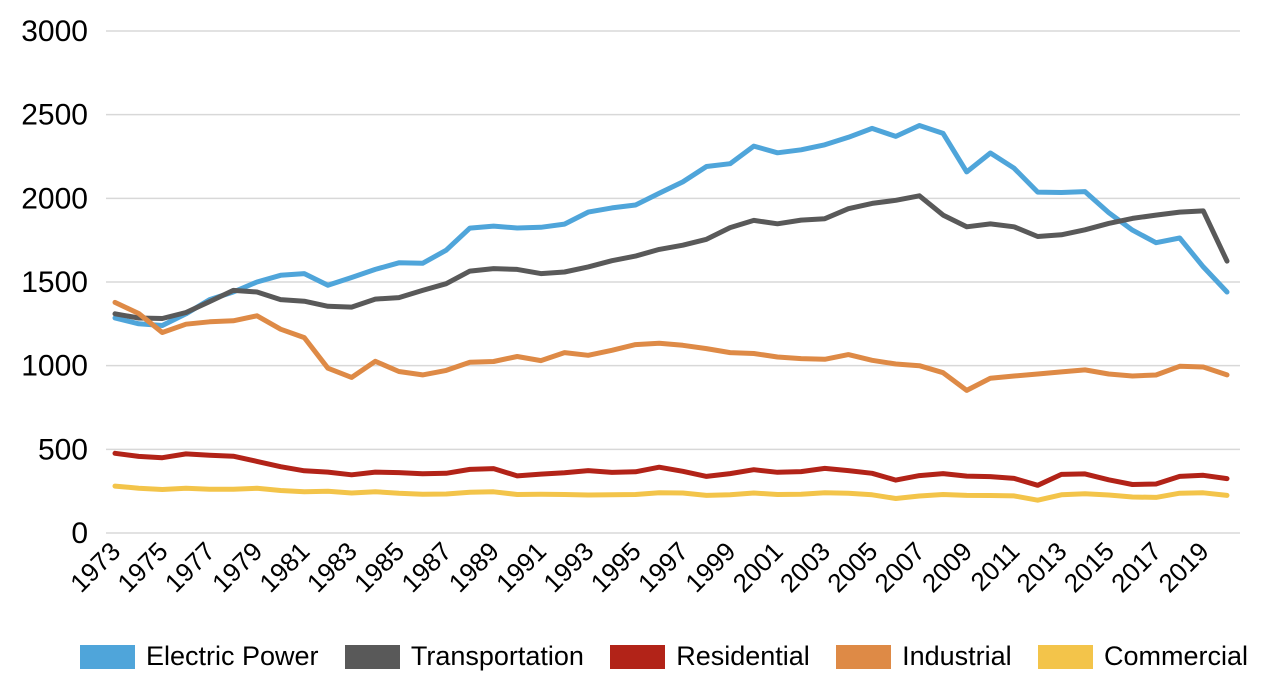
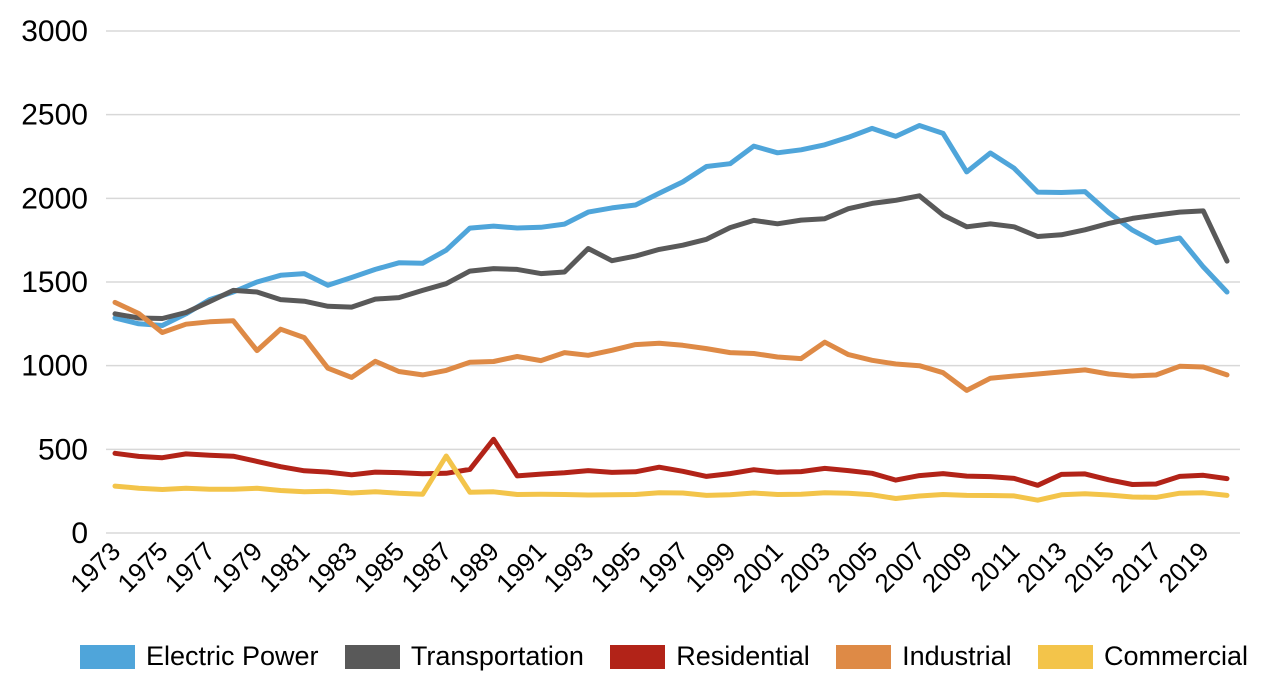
Industrial/1979: 1300 -> 1090
Commercial/1987: 230 -> 460
Residential/1989: 380 -> 560
Transportation/1993: 1590 -> 1700
Industrial/2003: 1040 -> 1140
